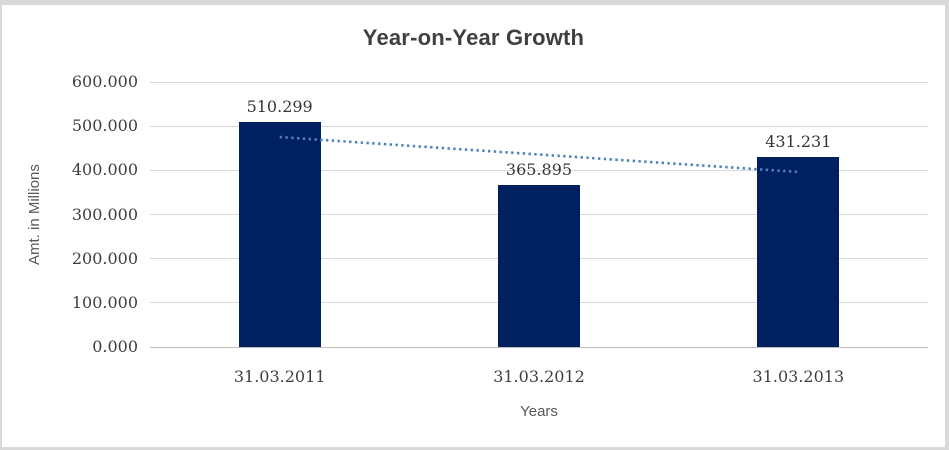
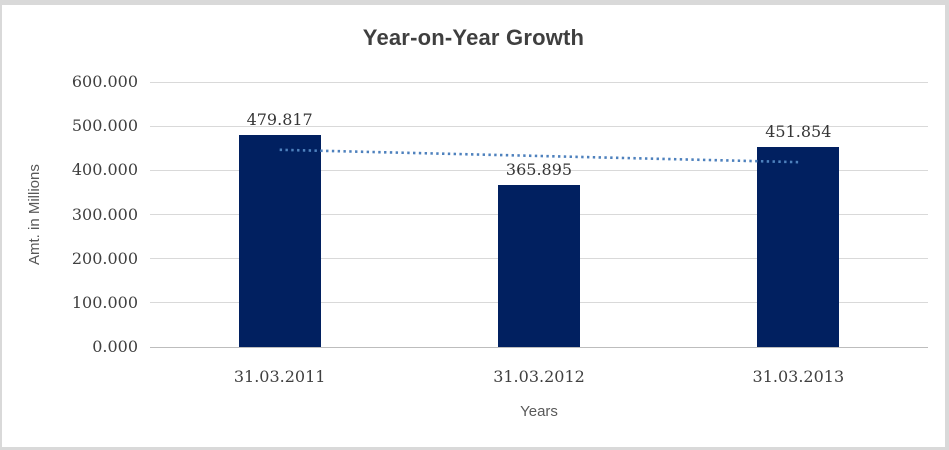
31.03.2011: 510.299 -> 479.817
31.03.2013: 431.231 -> 451.854
